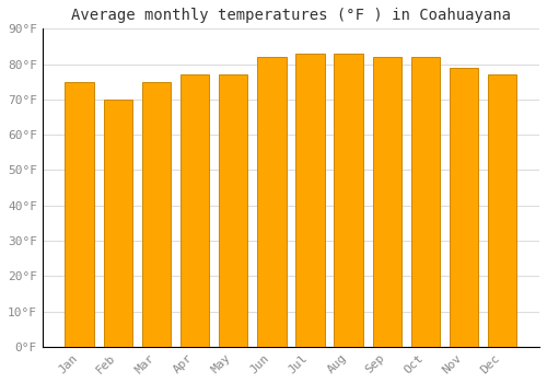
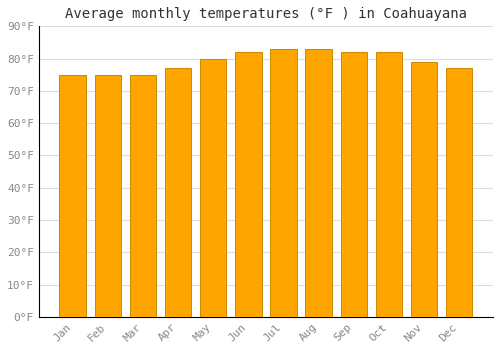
Feb: 70°F -> 75°F
May: 77°F -> 80°F
